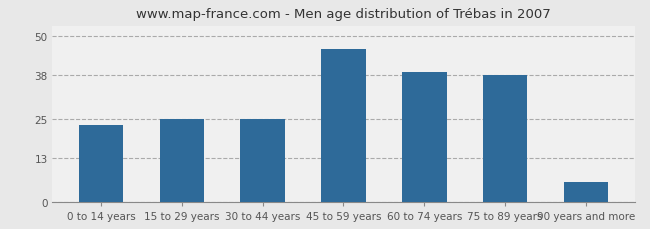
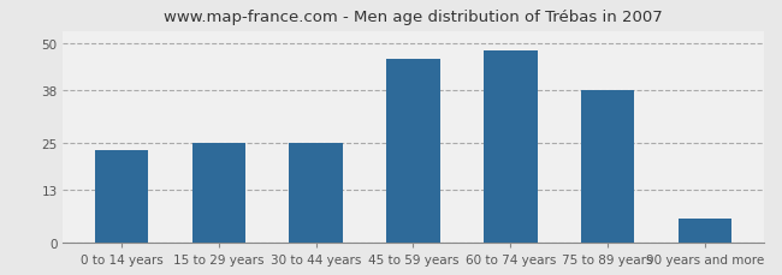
60 to 74 years: 39 -> 48
